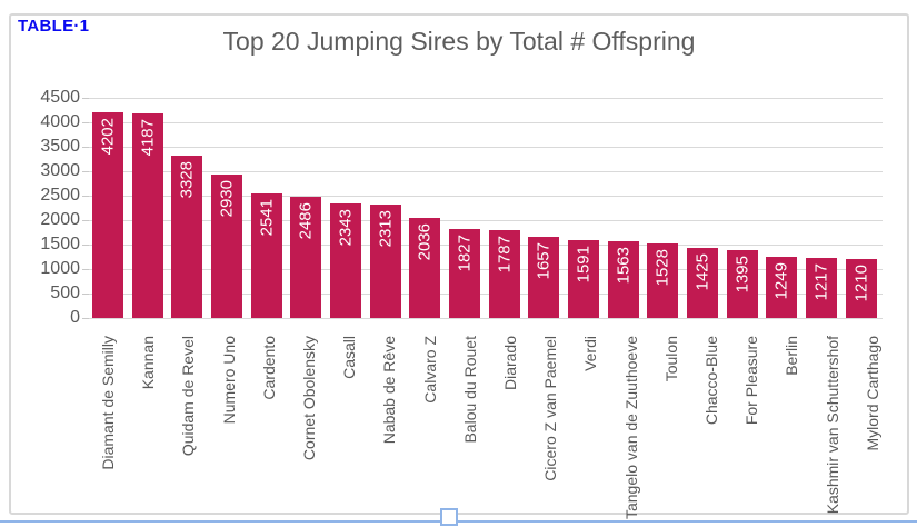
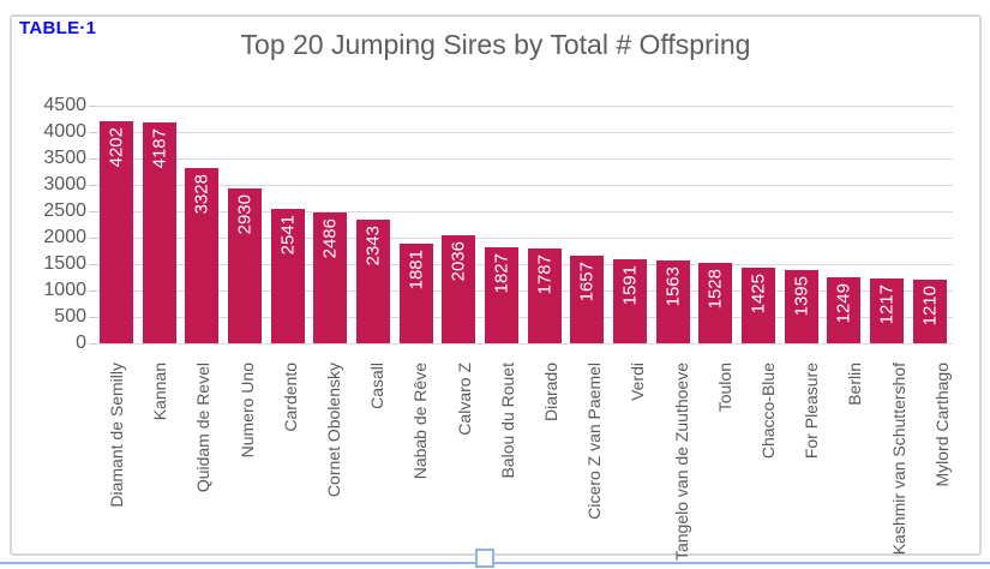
Nabab de Rêve: 2313 -> 1881
